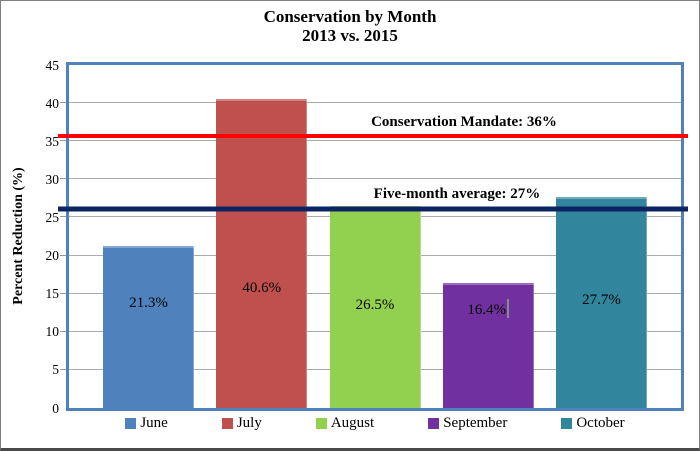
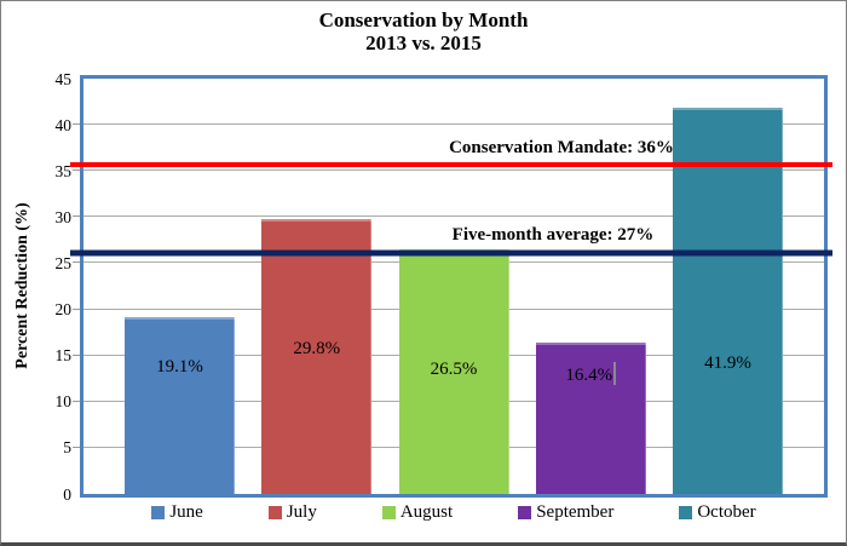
June: 21.3% -> 19.1%
July: 40.6% -> 29.8%
October: 27.7% -> 41.9%
